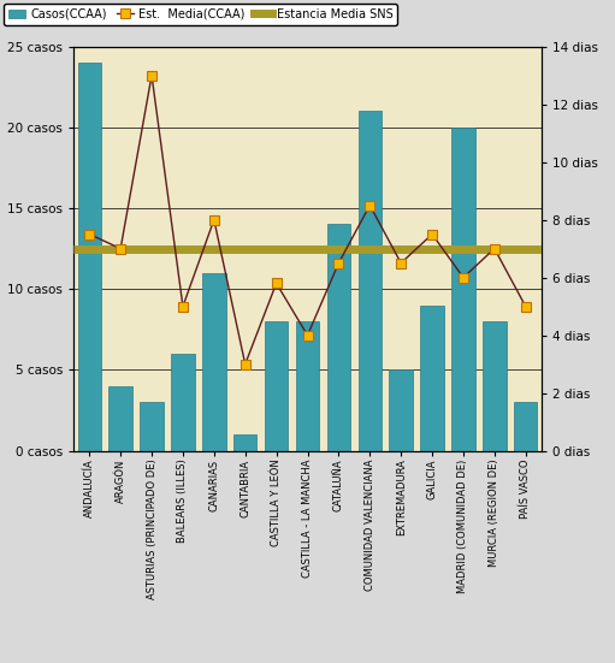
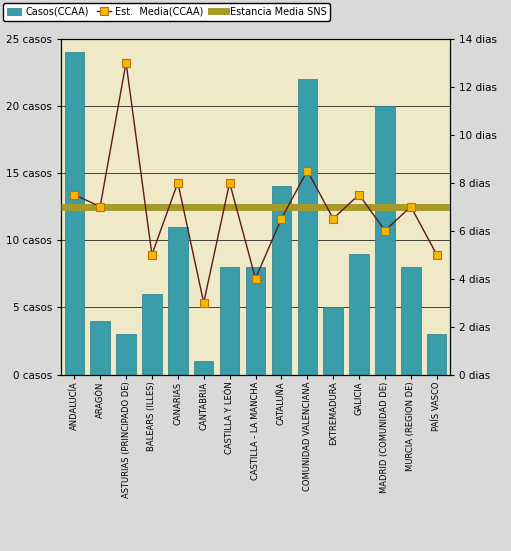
Est. Media(CCAA)/CASTILLA Y LEÓN: 5.8 dias -> 8.0 dias
Casos(CCAA)/COMUNIDAD VALENCIANA: 21 casos -> 22 casos
